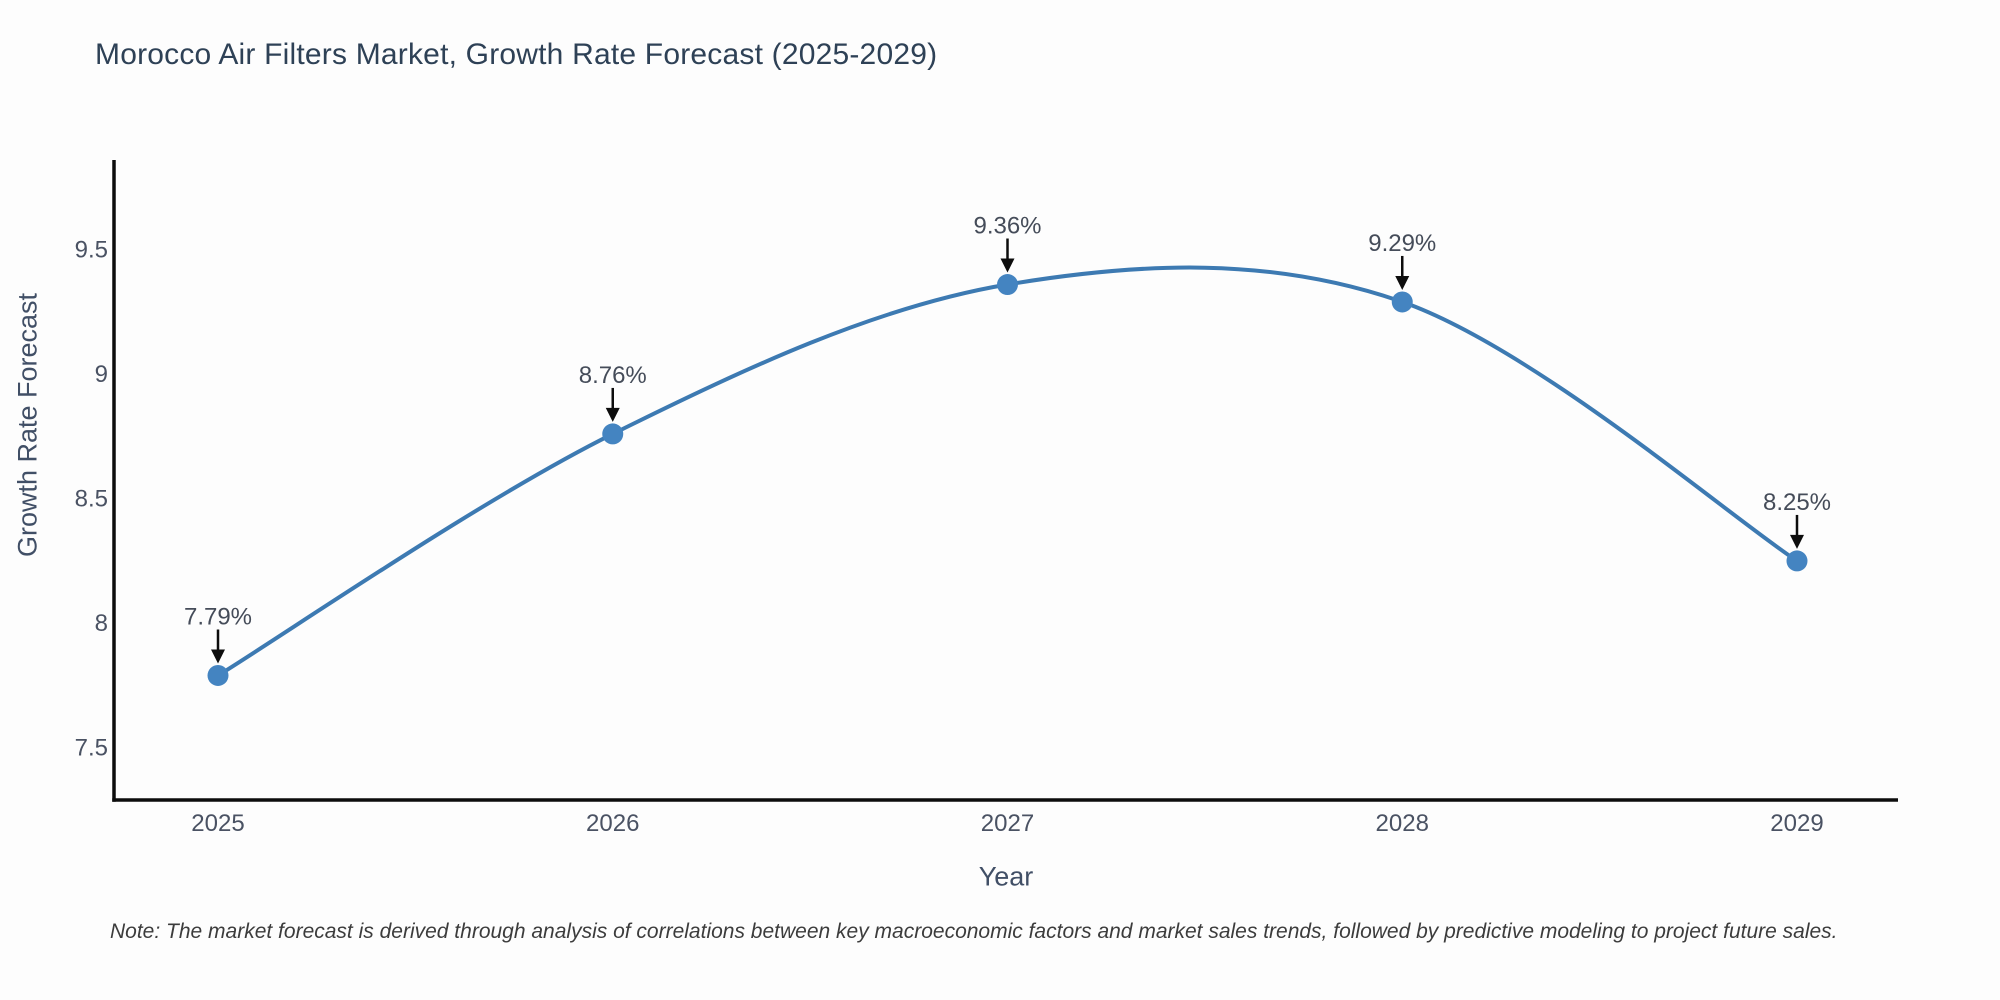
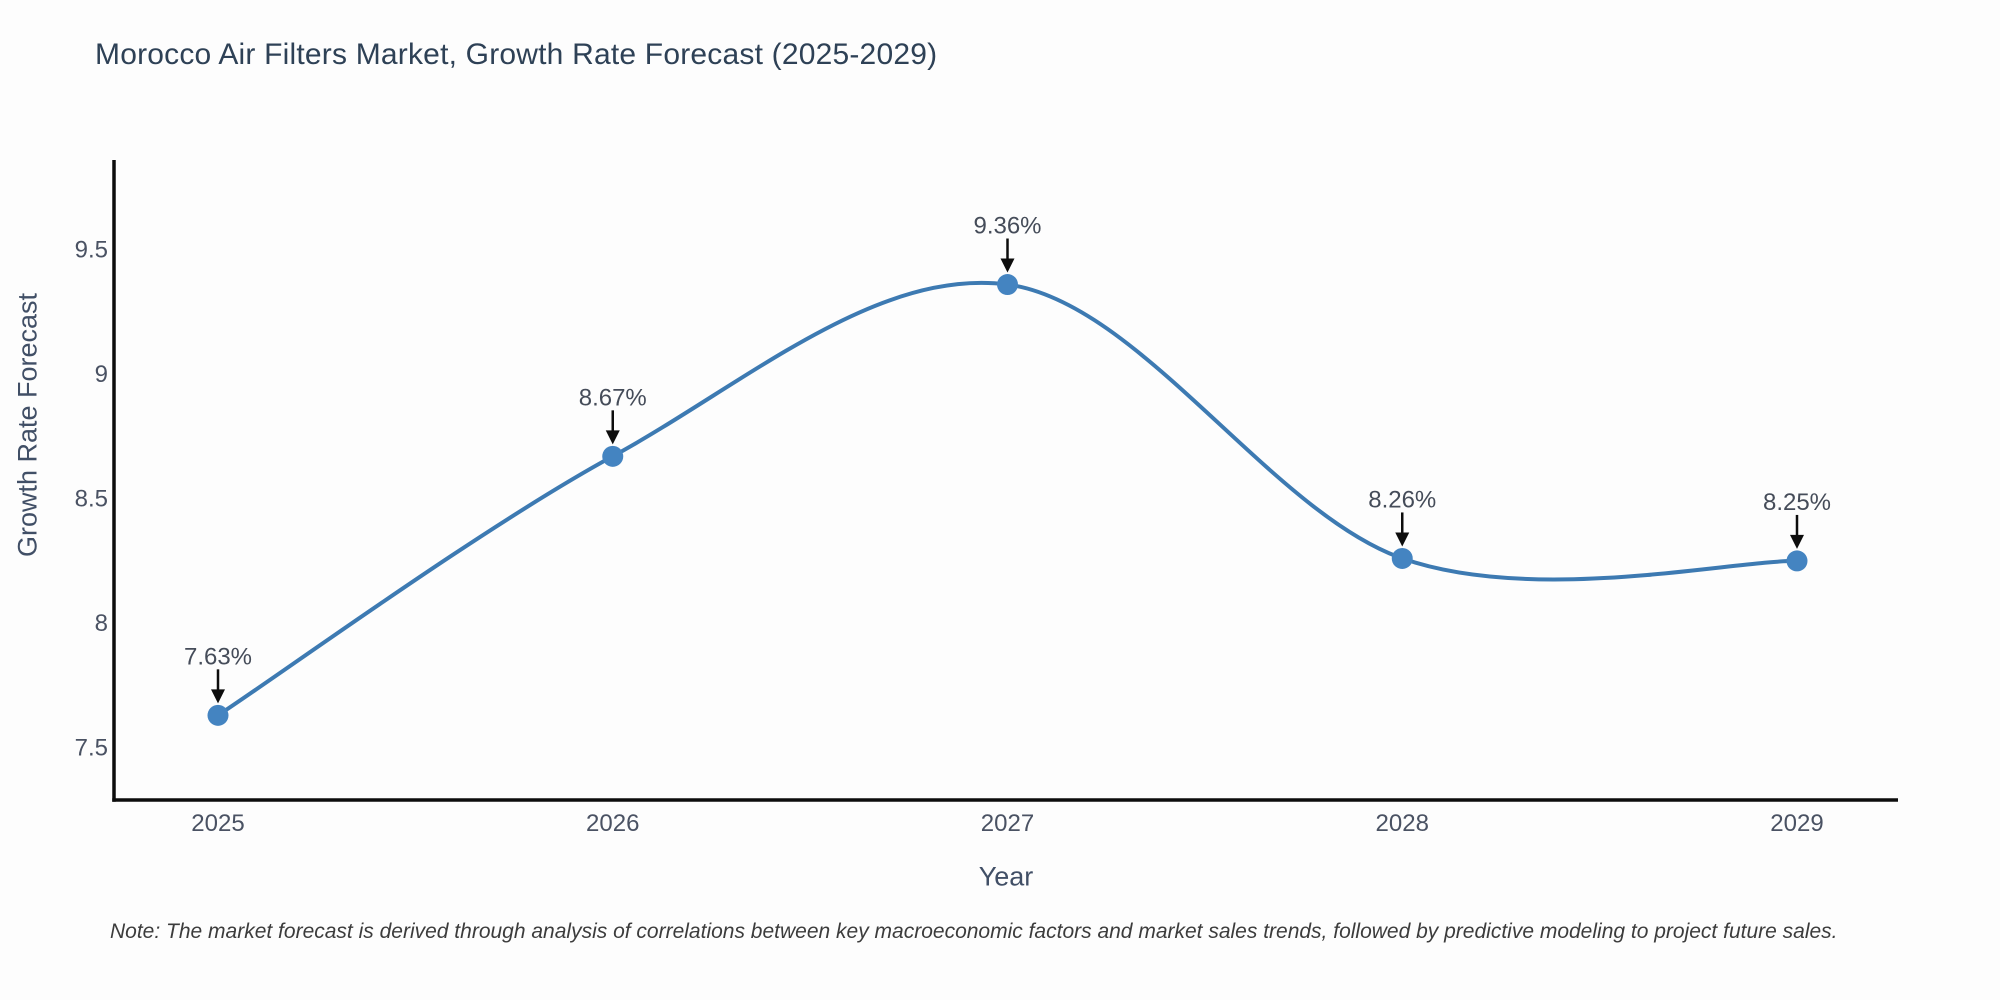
2025: 7.79% -> 7.63%
2026: 8.76% -> 8.67%
2028: 9.29% -> 8.26%
